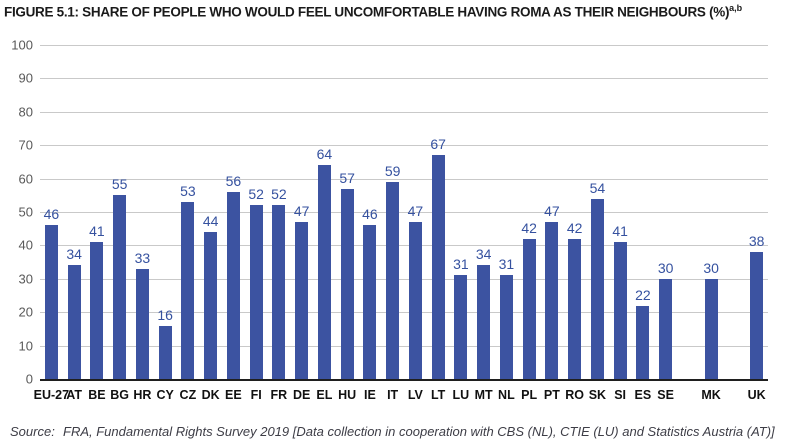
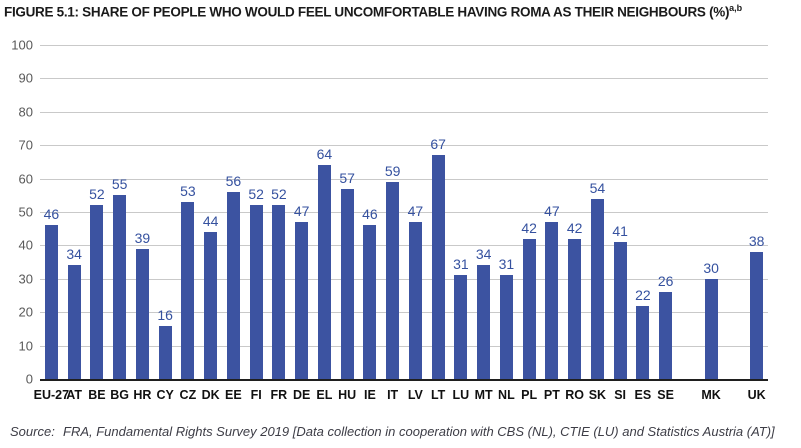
BE: 41 -> 52
HR: 33 -> 39
SE: 30 -> 26
